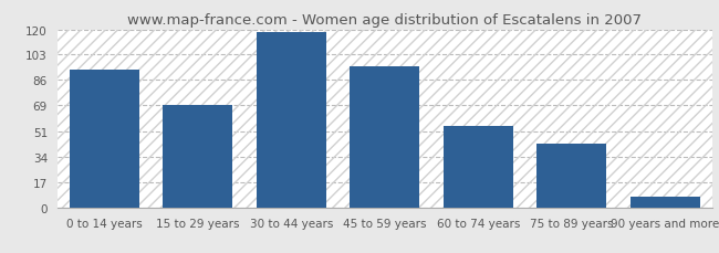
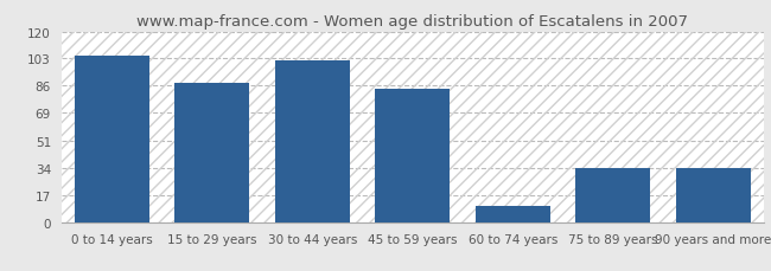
0 to 14 years: 93 -> 105
15 to 29 years: 69 -> 88
30 to 44 years: 118 -> 102
45 to 59 years: 95 -> 84
60 to 74 years: 55 -> 10
75 to 89 years: 43 -> 34
90 years and more: 7 -> 34
